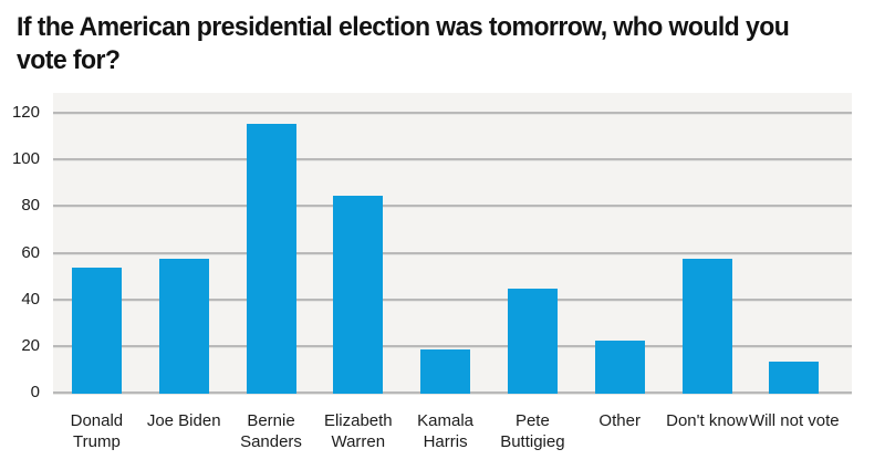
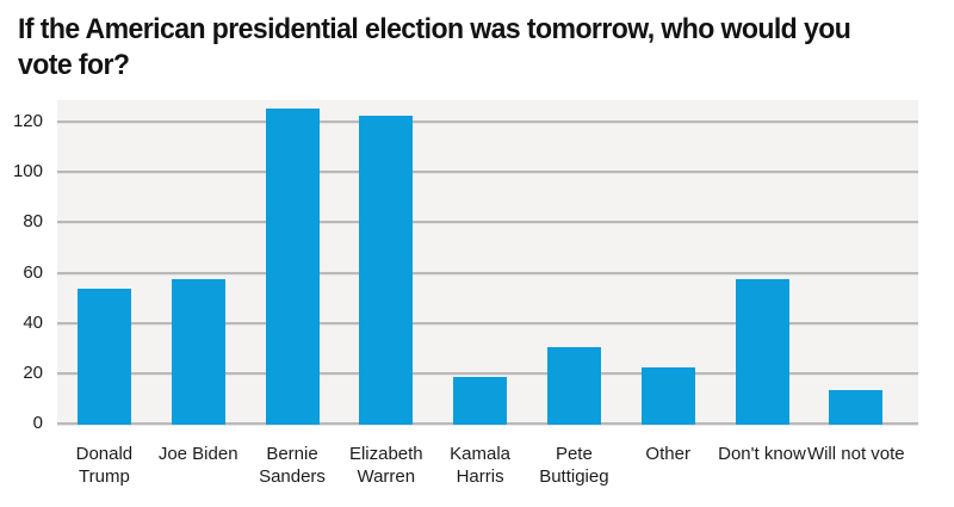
Bernie Sanders: 115 -> 125
Elizabeth Warren: 84 -> 122
Pete Buttigieg: 44 -> 30
